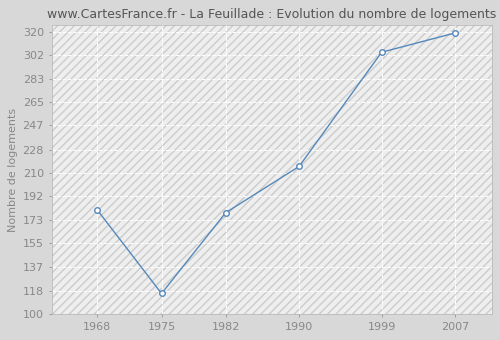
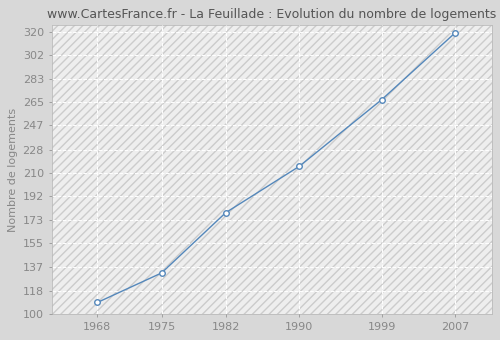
1968: 181 -> 109
1975: 116 -> 132
1999: 304 -> 267
